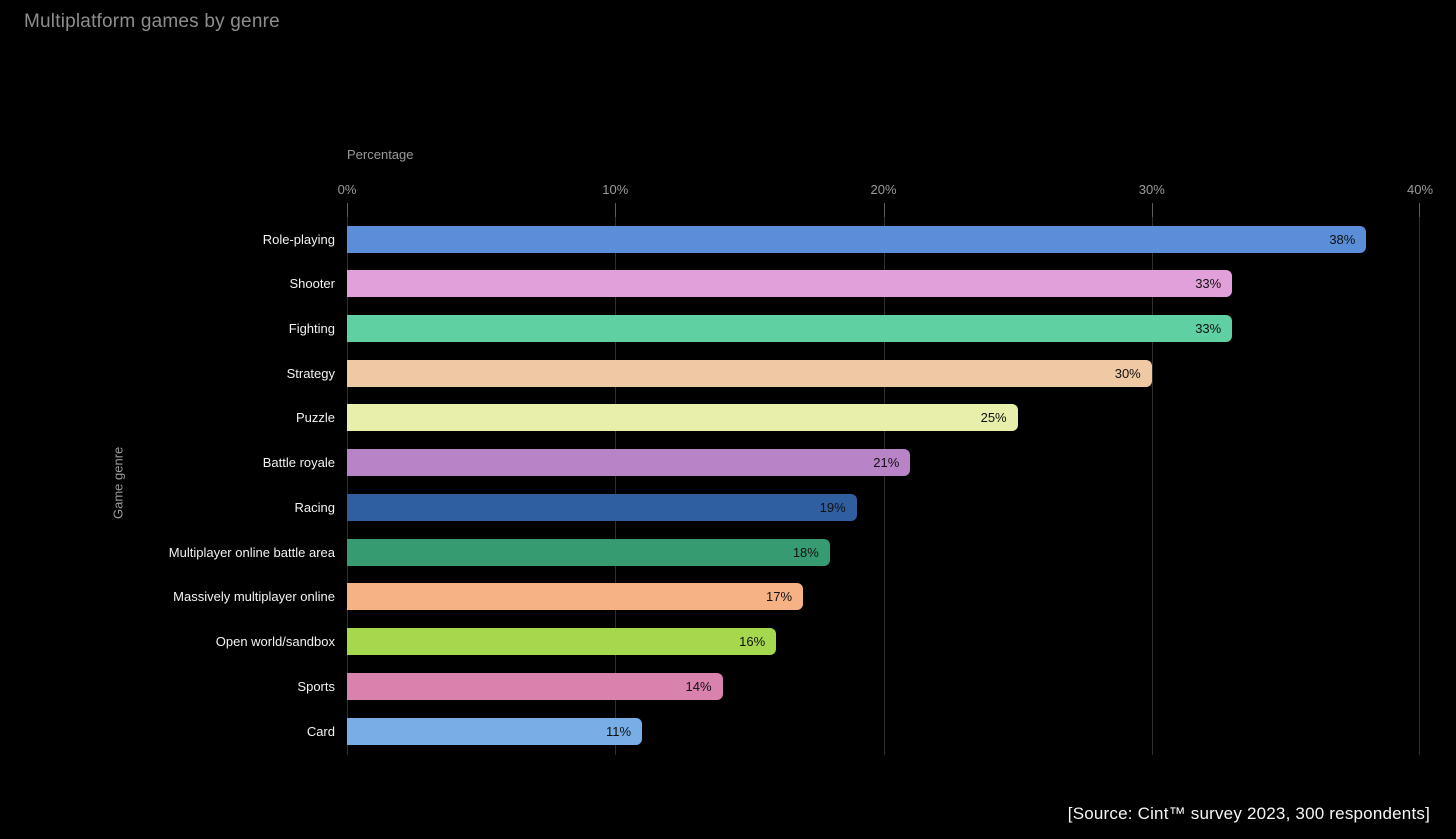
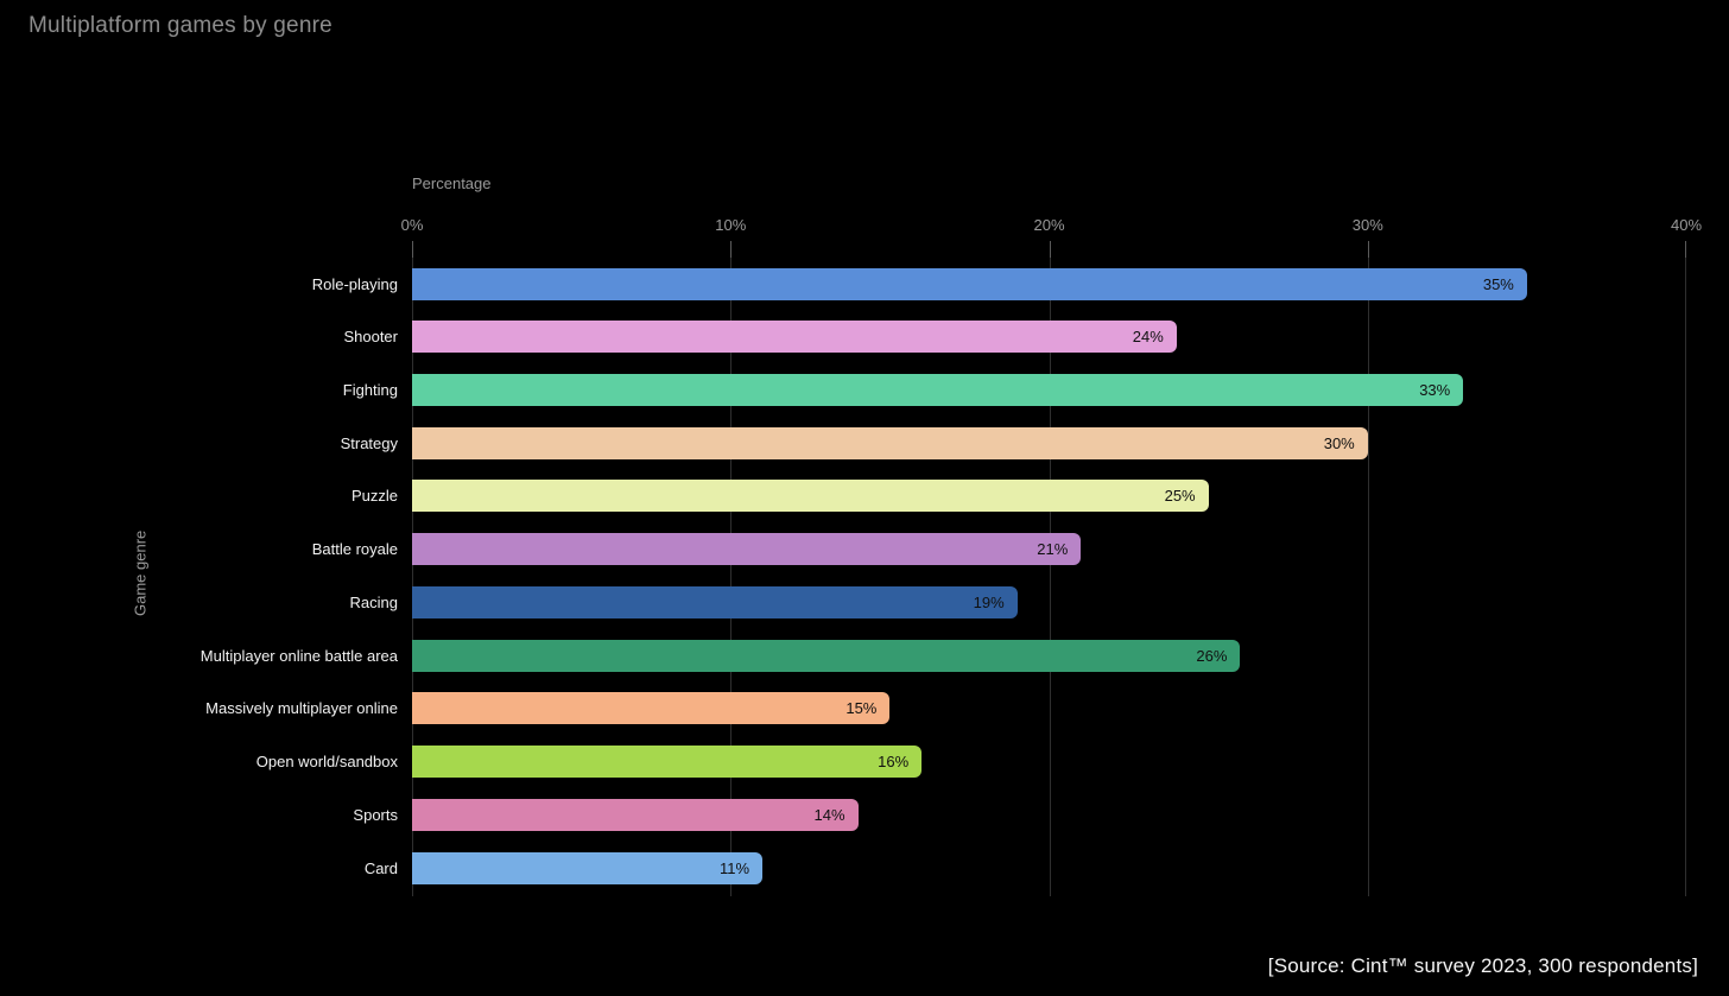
Role-playing: 38% -> 35%
Shooter: 33% -> 24%
Multiplayer online battle area: 18% -> 26%
Massively multiplayer online: 17% -> 15%
